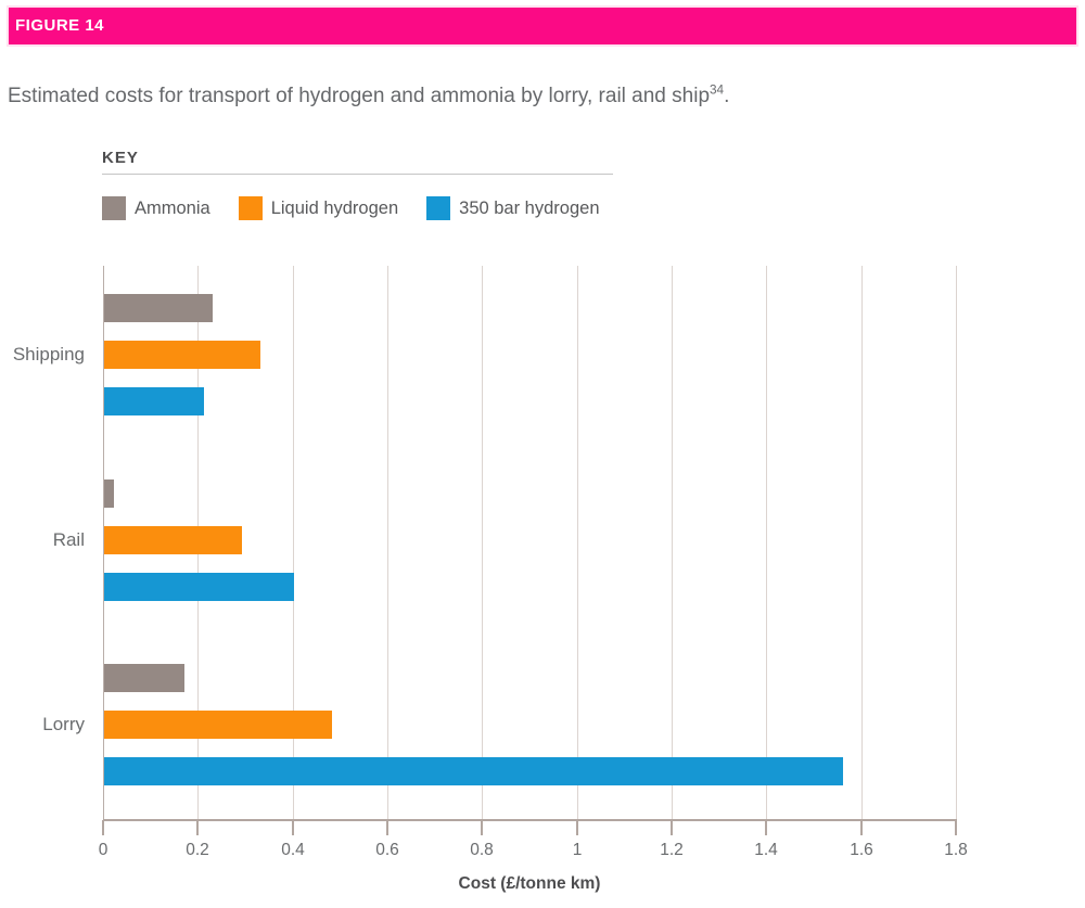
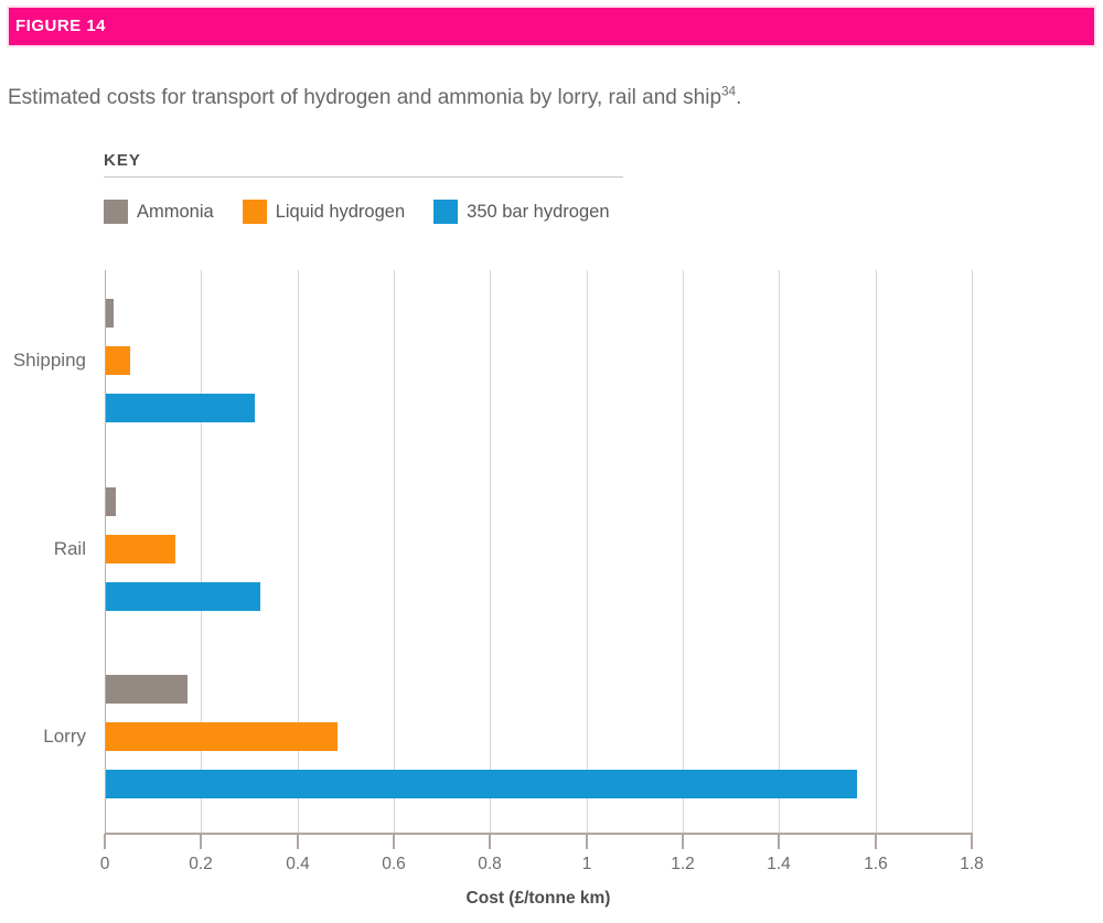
Ammonia/Shipping: 0.23 -> 0.01
Liquid hydrogen/Shipping: 0.33 -> 0.05
350 bar hydrogen/Shipping: 0.21 -> 0.31
Liquid hydrogen/Rail: 0.29 -> 0.14
350 bar hydrogen/Rail: 0.40 -> 0.32
